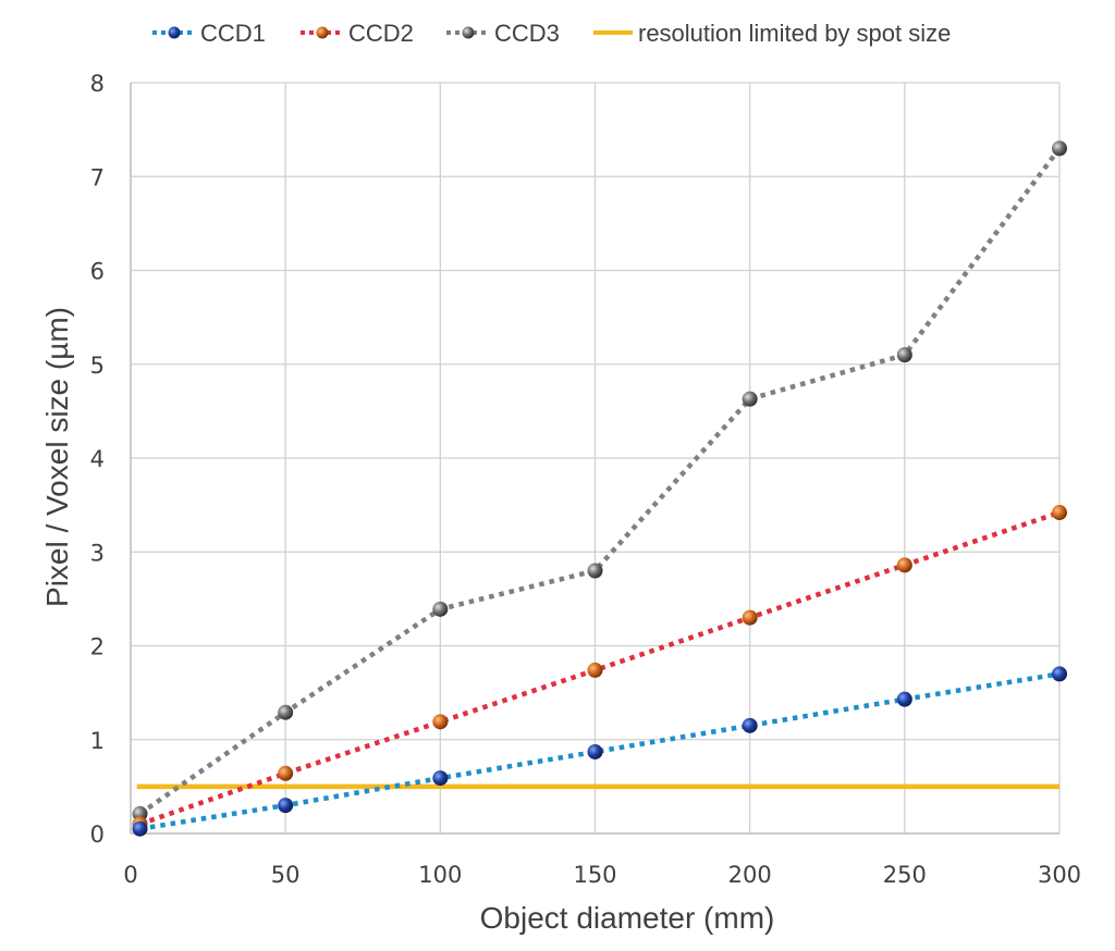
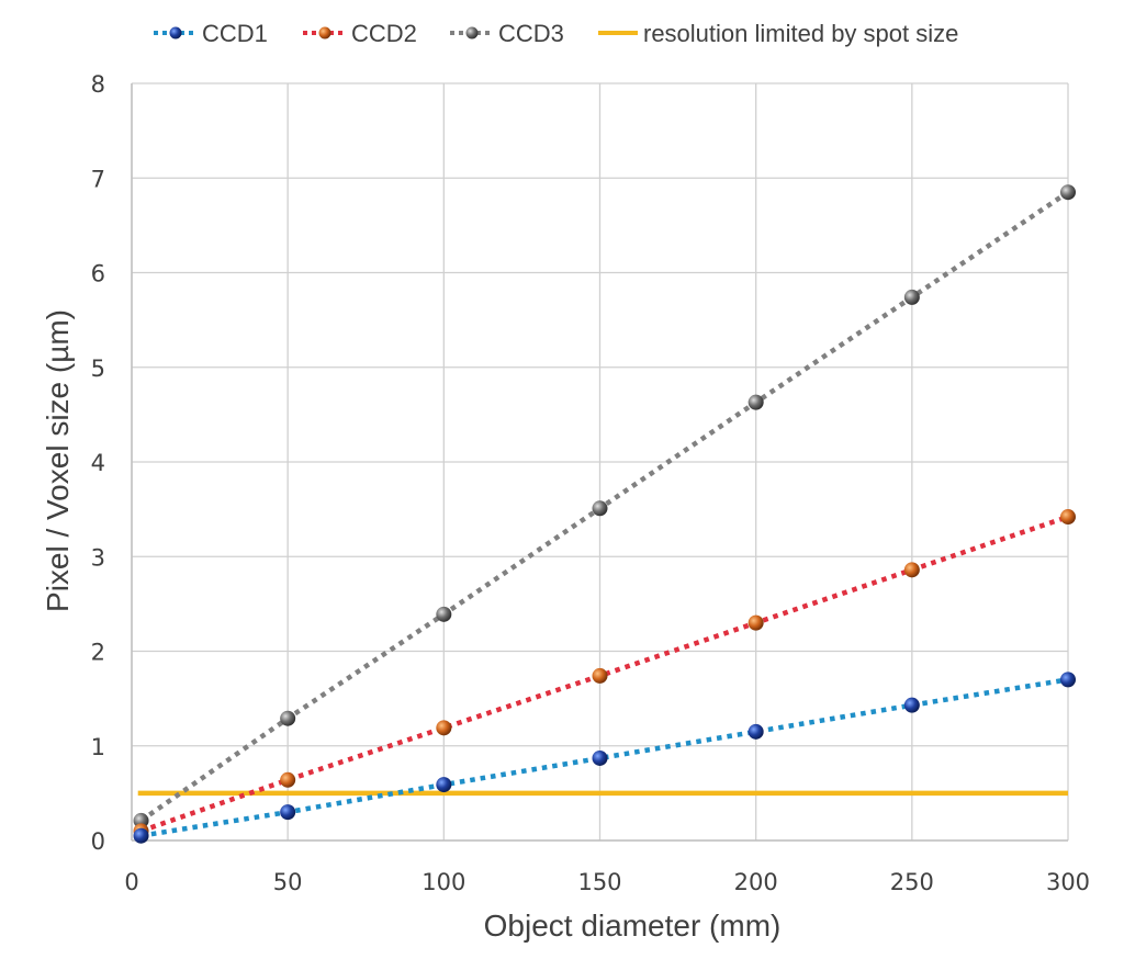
CCD3/150: 2.8 -> 3.5
CCD3/250: 5.1 -> 5.7
CCD3/300: 7.3 -> 6.8
